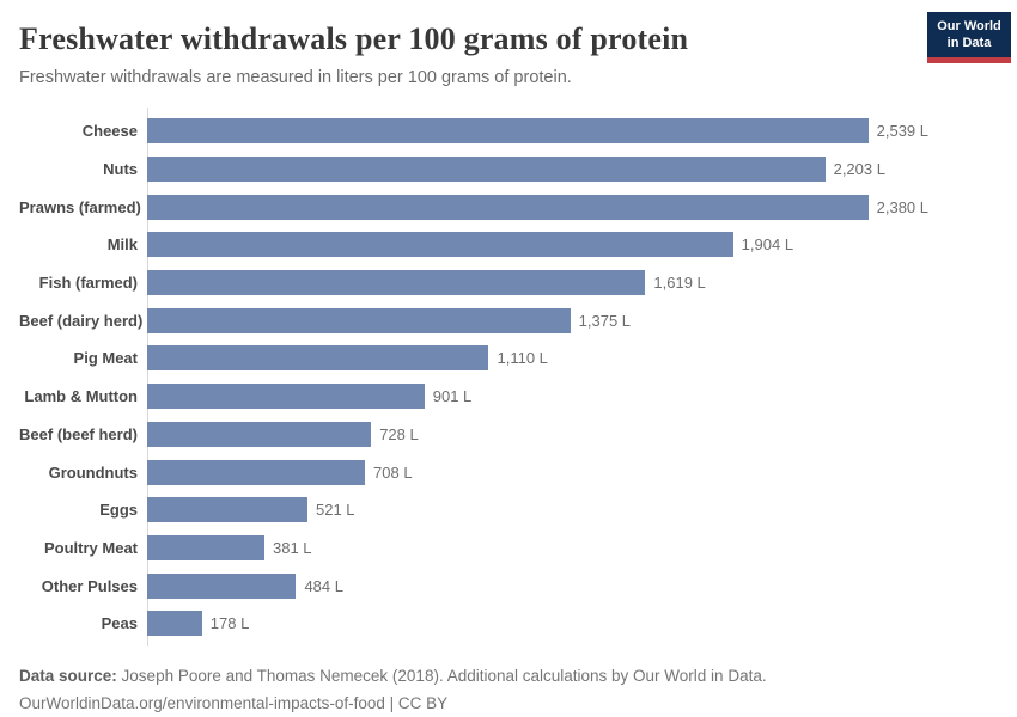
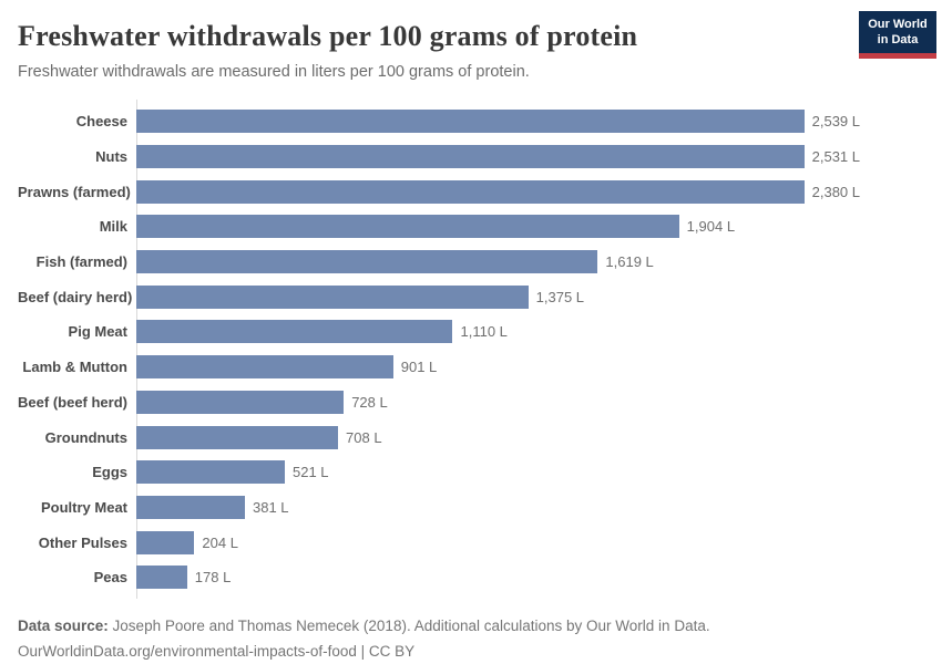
Nuts: 2,203 -> 2,531
Other Pulses: 484 -> 204
